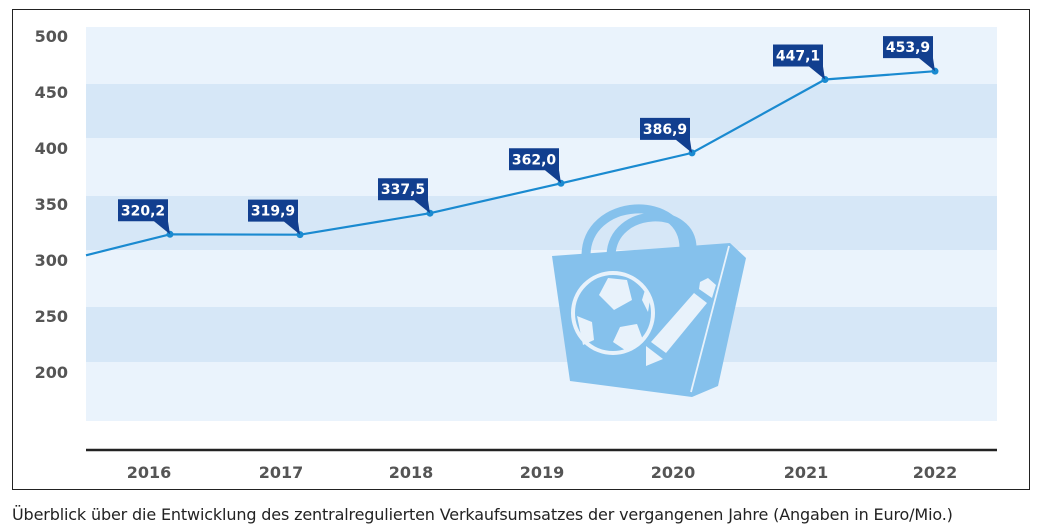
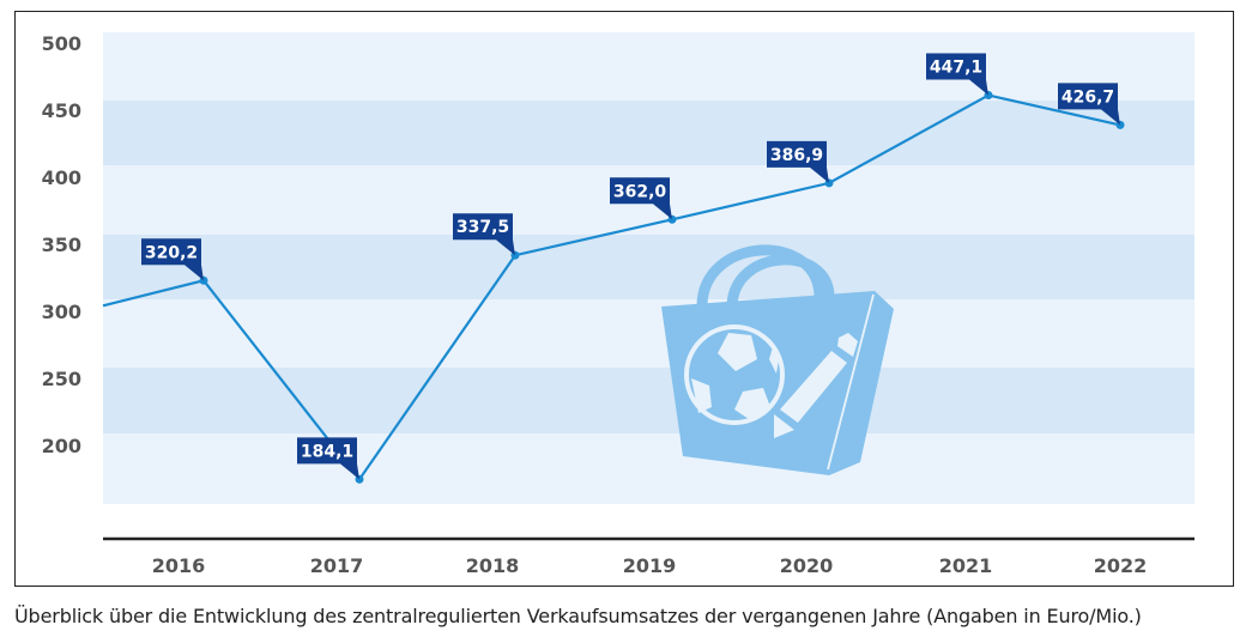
2017: 319,9 -> 184,1
2022: 453,9 -> 426,7
